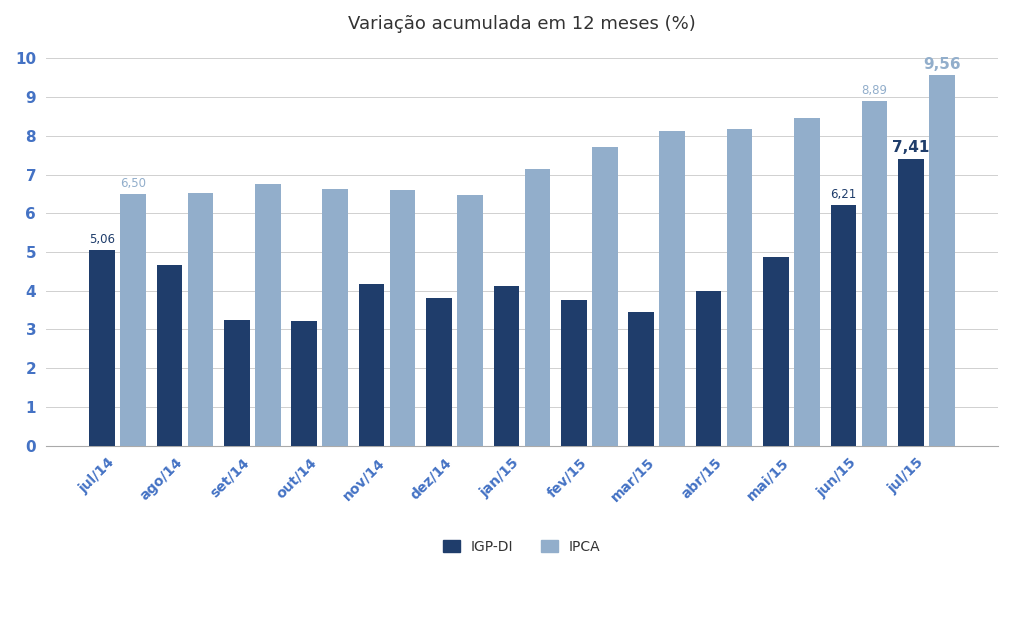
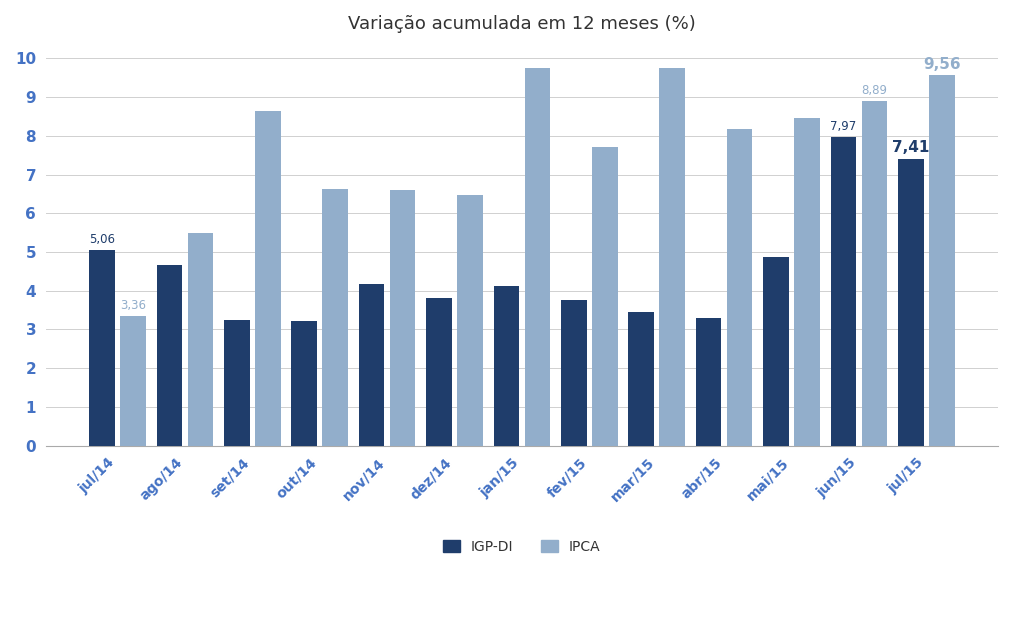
IPCA/jul/14: 6,50 -> 3,36
IPCA/ago/14: 6.52 -> 5.50
IPCA/set/14: 6.75 -> 8.65
IPCA/jan/15: 7.14 -> 9.75
IPCA/mar/15: 8.13 -> 9.75
IGP-DI/abr/15: 3.99 -> 3.30
IGP-DI/jun/15: 6,21 -> 7,97
